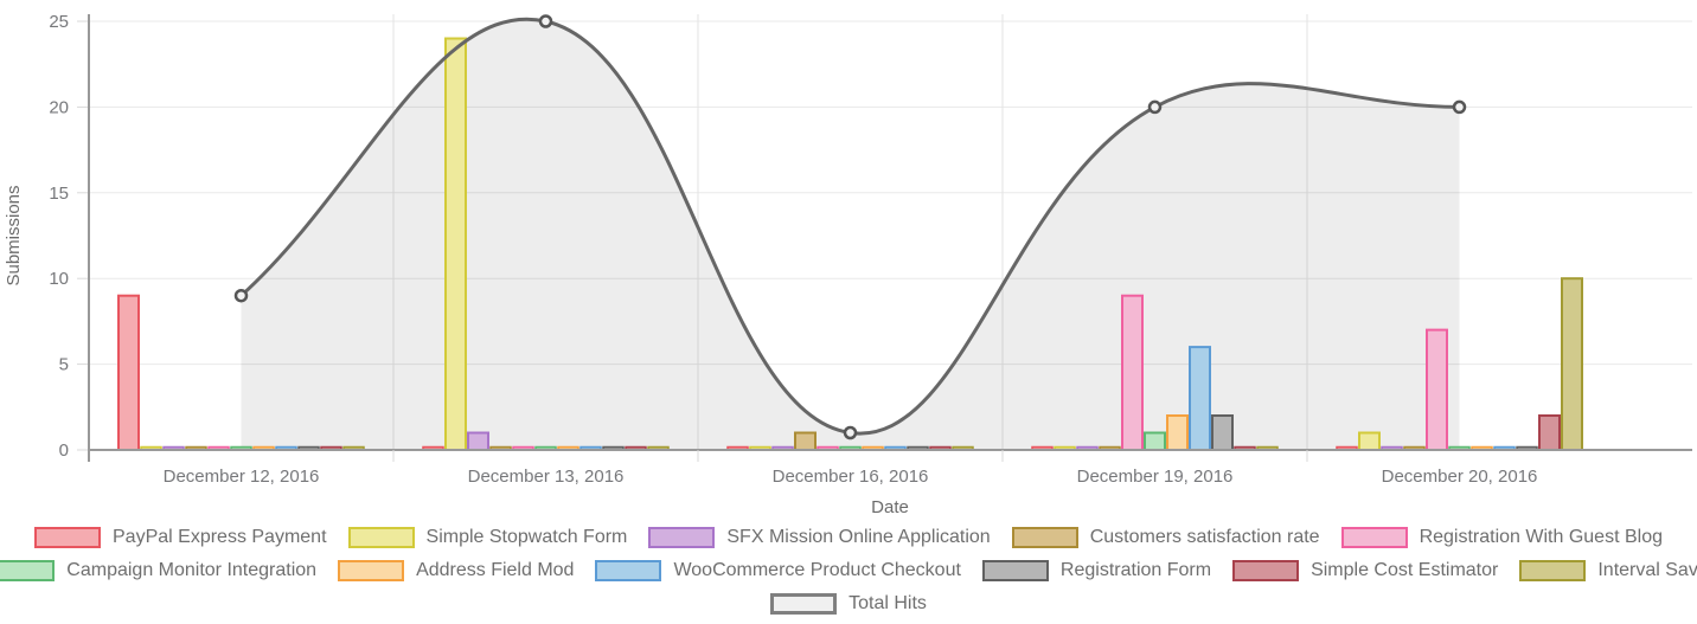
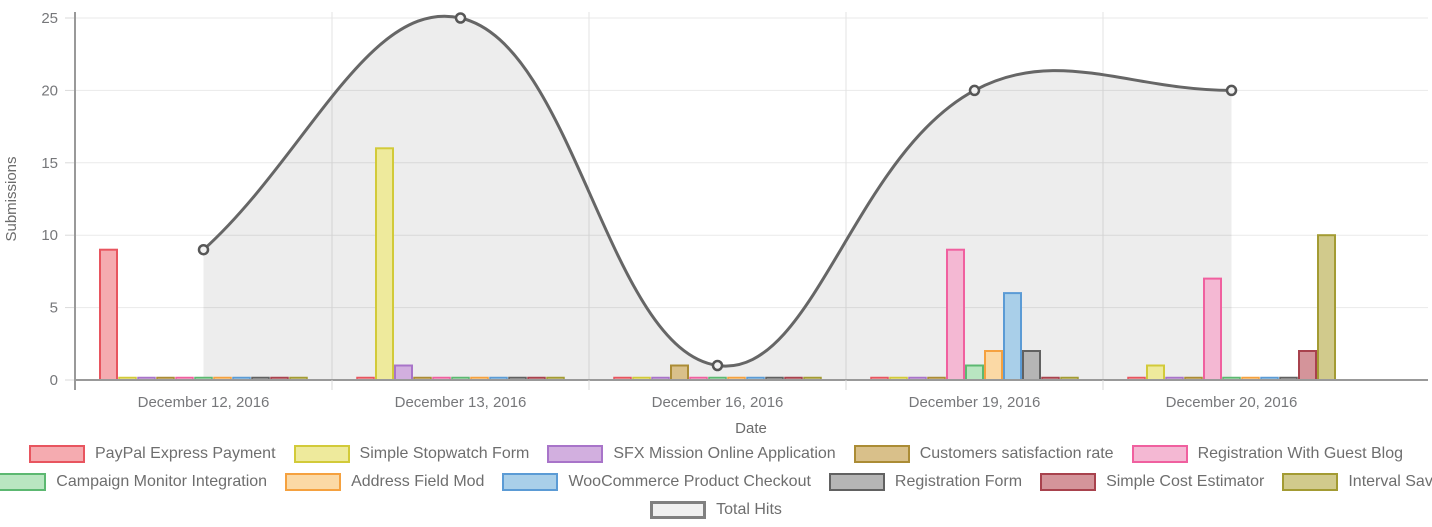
Simple Stopwatch Form/December 13, 2016: 24 -> 16
